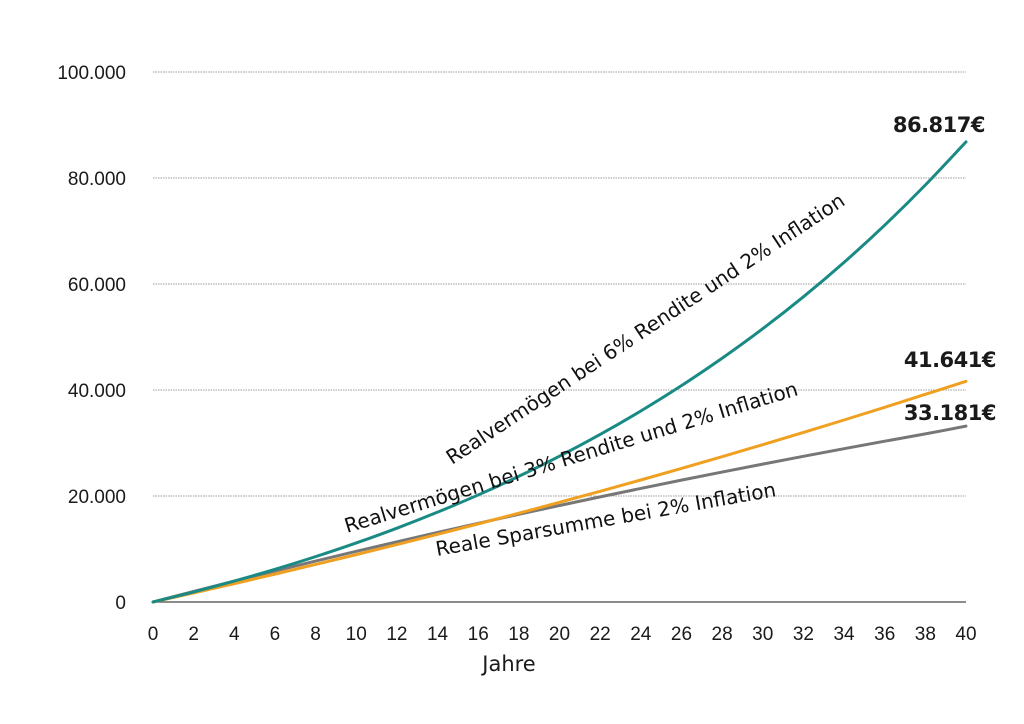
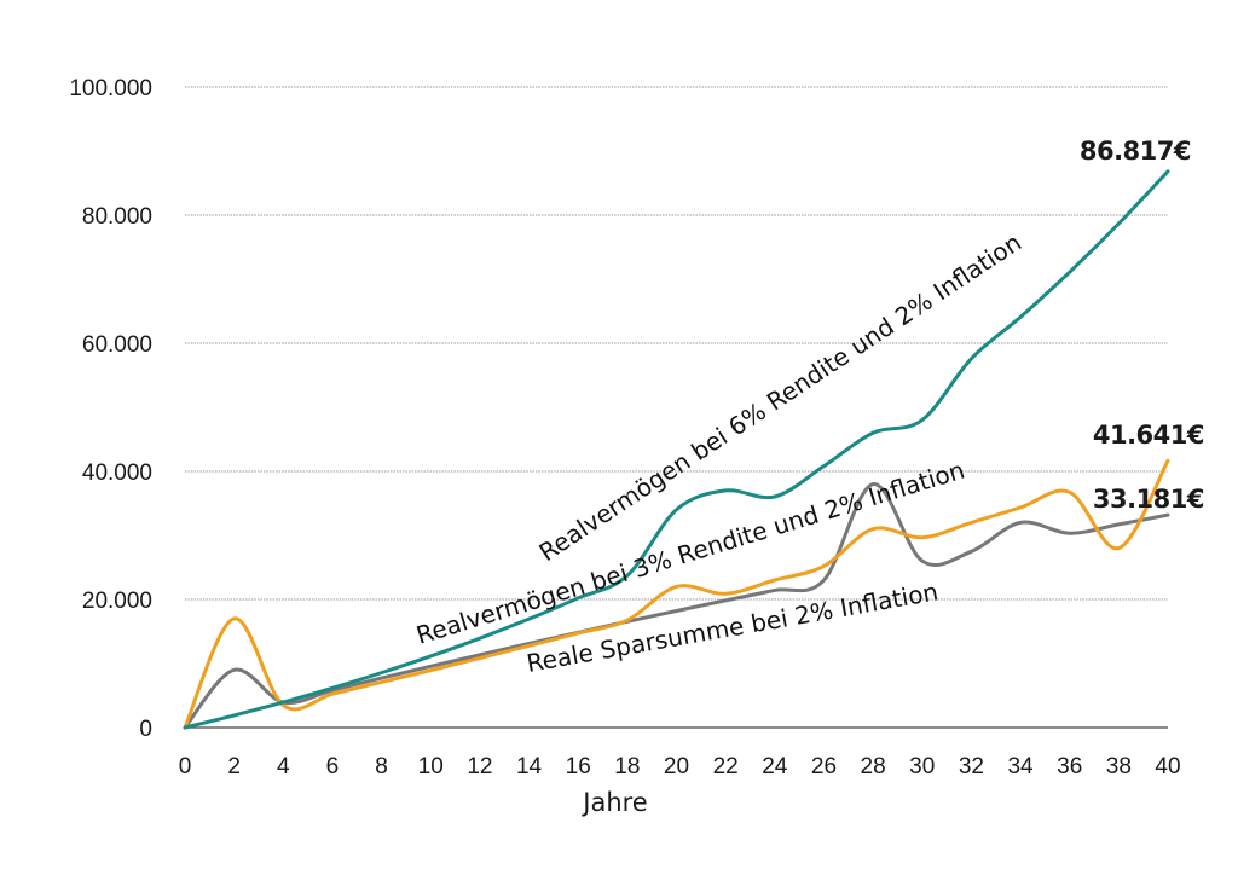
Realvermögen bei 3% Rendite und 2% Inflation/2: 2000 -> 17000
Reale Sparsumme bei 2% Inflation/2: 2000 -> 9000
Realvermögen bei 6% Rendite und 2% Inflation/20: 28000 -> 34000
Realvermögen bei 3% Rendite und 2% Inflation/20: 19000 -> 22000
Realvermögen bei 6% Rendite und 2% Inflation/22: 32000 -> 37000
Realvermögen bei 3% Rendite und 2% Inflation/28: 27000 -> 31000
Reale Sparsumme bei 2% Inflation/28: 25000 -> 38000
Realvermögen bei 6% Rendite und 2% Inflation/30: 52000 -> 48000
Reale Sparsumme bei 2% Inflation/34: 29000 -> 32000
Realvermögen bei 3% Rendite und 2% Inflation/38: 39000 -> 28000
